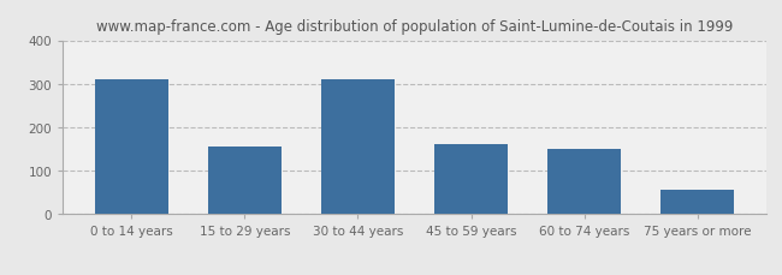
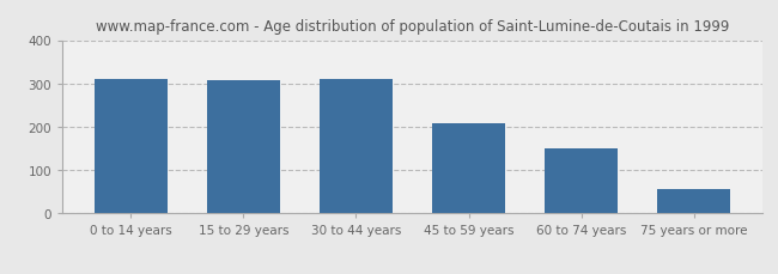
15 to 29 years: 155 -> 307
45 to 59 years: 160 -> 207
